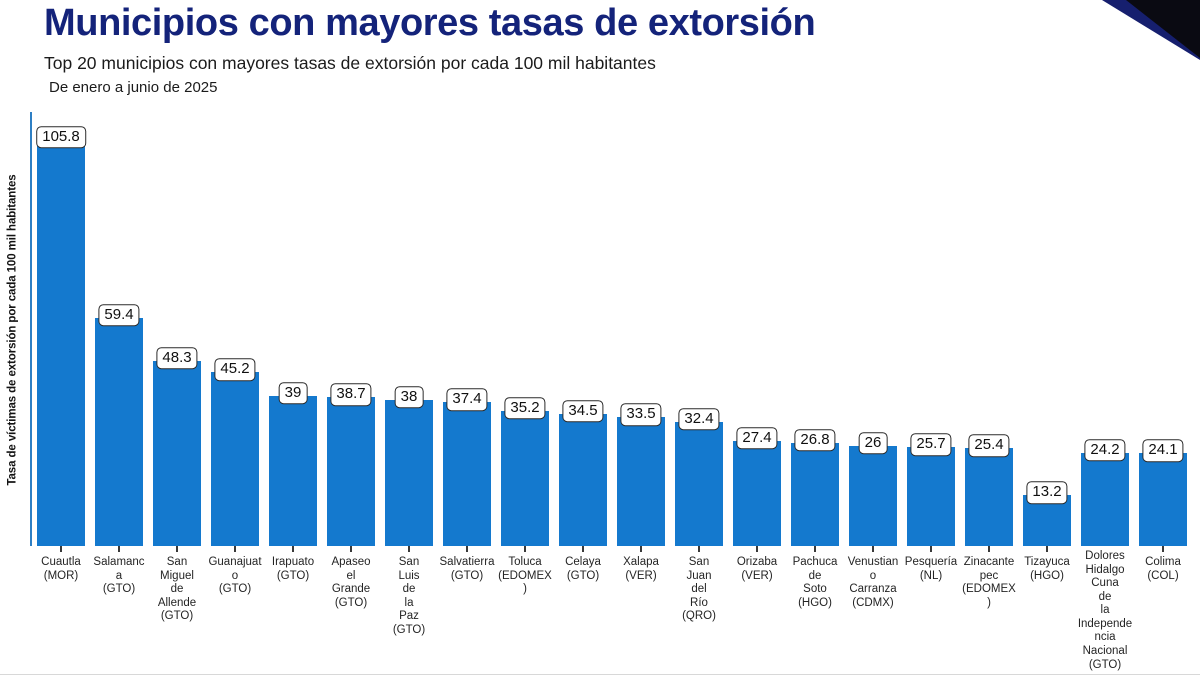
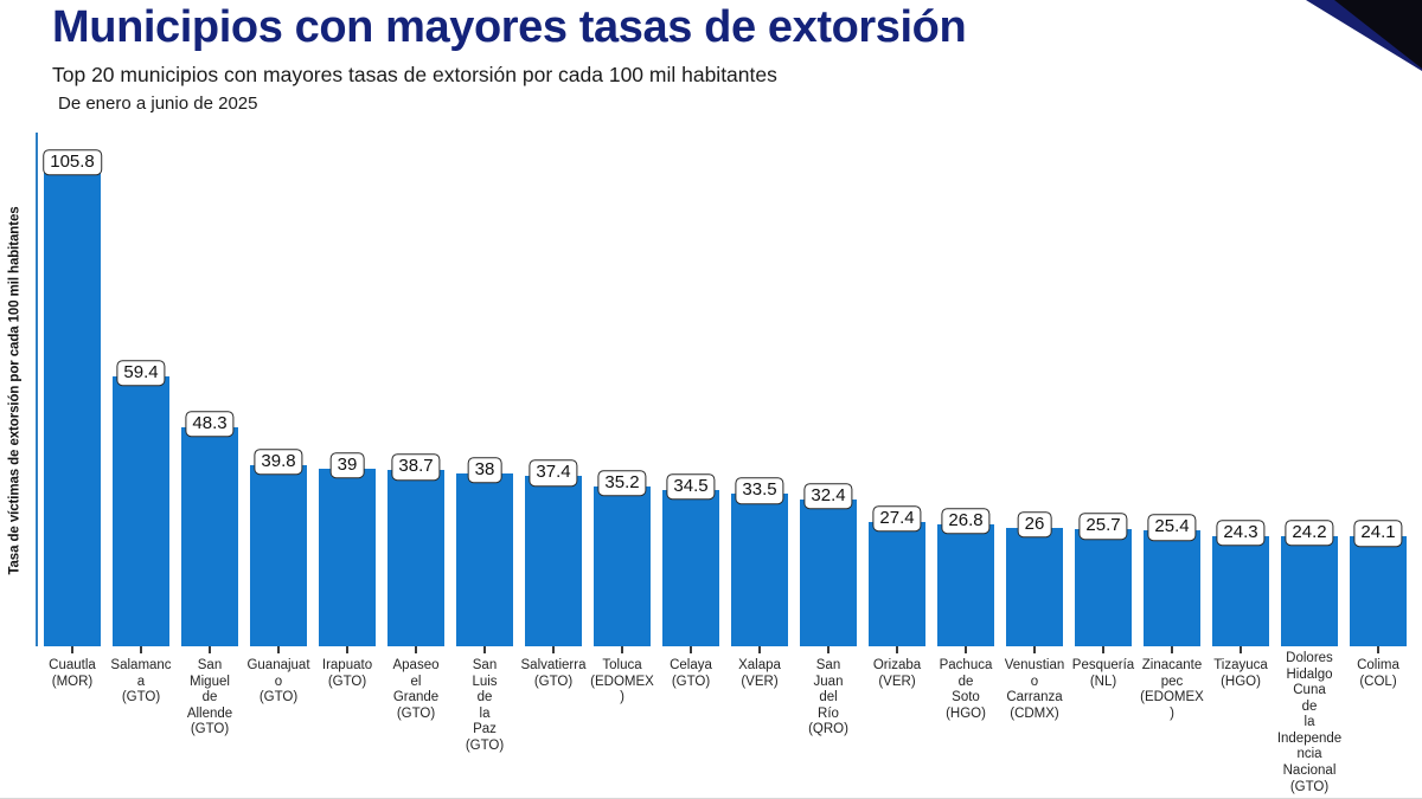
Guanajuato (GTO): 45.2 -> 39.8
Tizayuca (HGO): 13.2 -> 24.3
